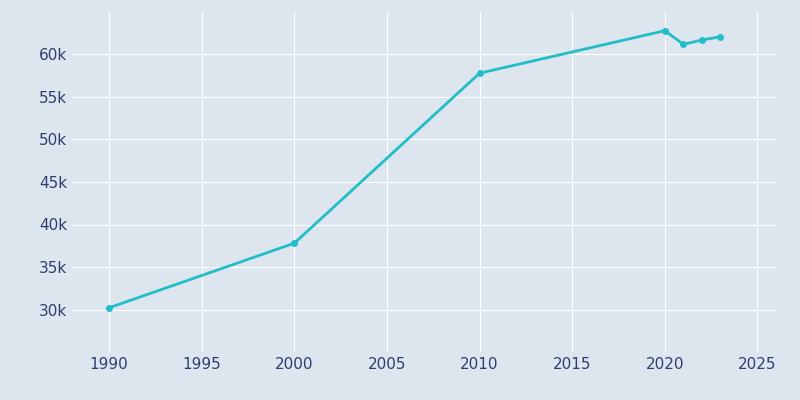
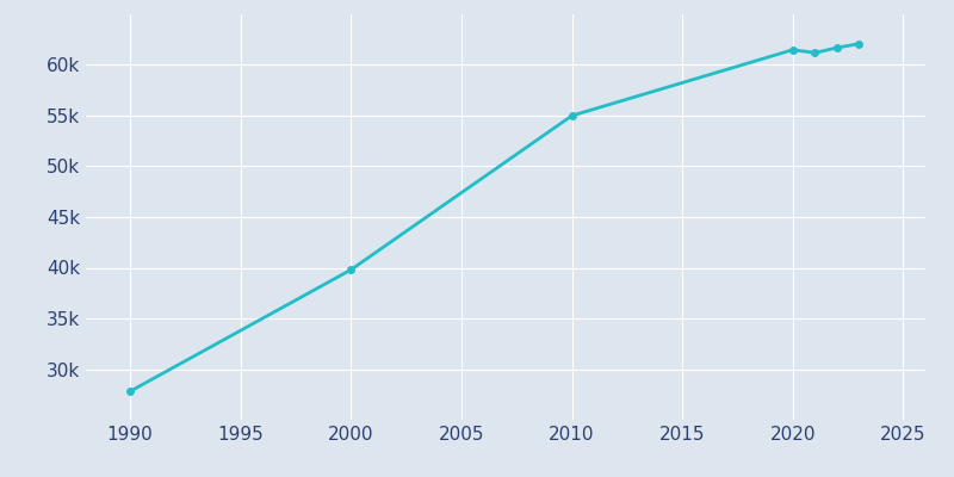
1990: 30.2k -> 27.8k
2000: 37.8k -> 39.8k
2010: 57.8k -> 55.0k
2020: 62.8k -> 61.5k
